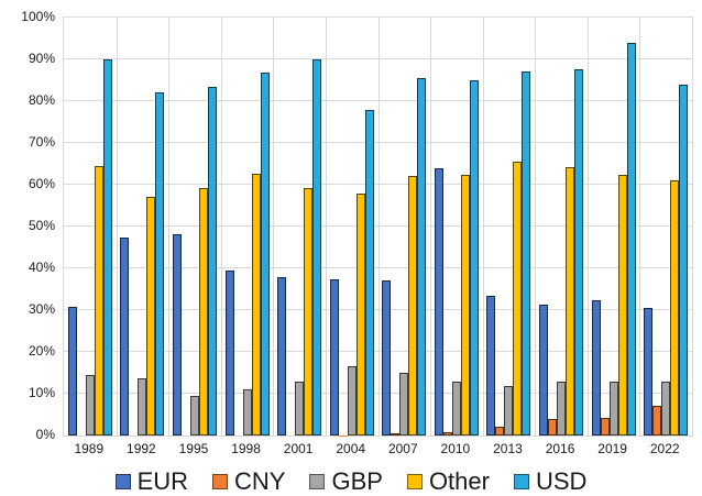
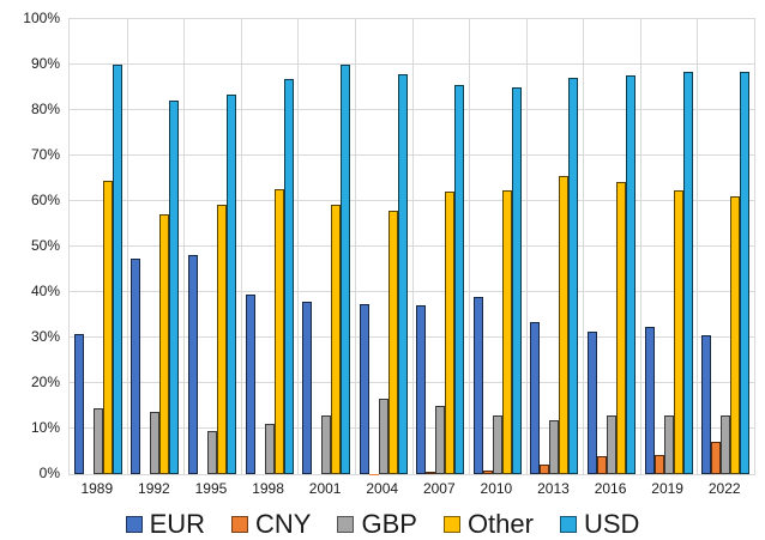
USD/2004: 78% -> 88%
EUR/2010: 64% -> 39%
USD/2019: 94% -> 88%
USD/2022: 84% -> 88%
